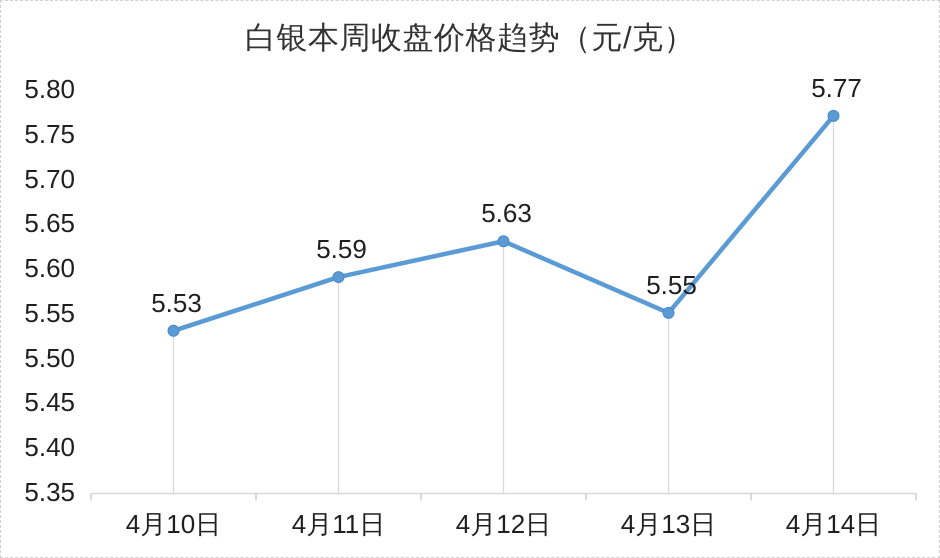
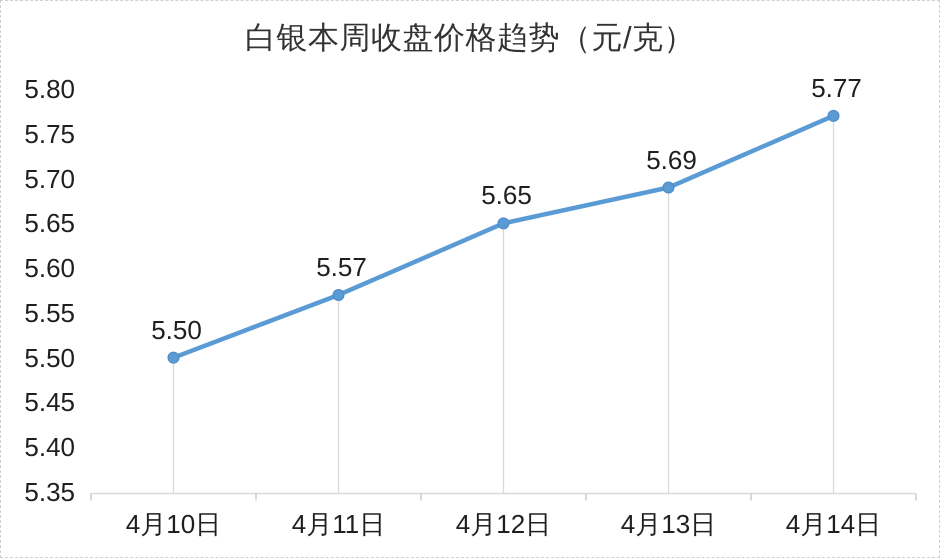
4月10日: 5.53 -> 5.50
4月11日: 5.59 -> 5.57
4月12日: 5.63 -> 5.65
4月13日: 5.55 -> 5.69
